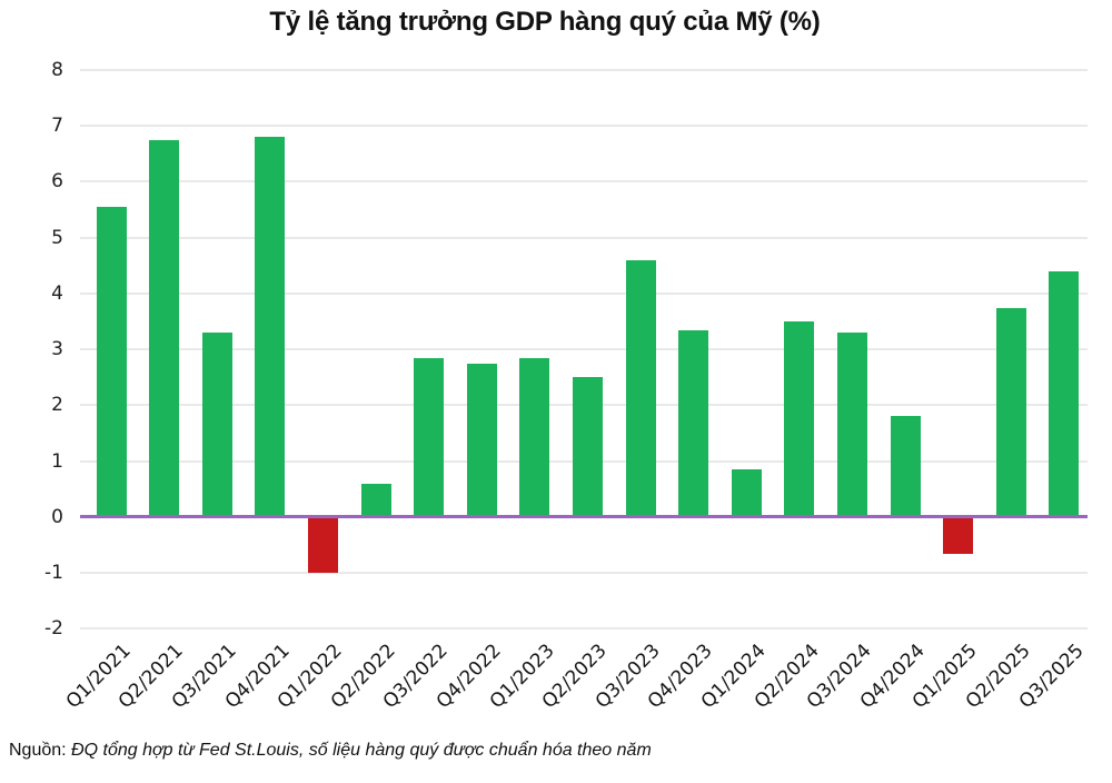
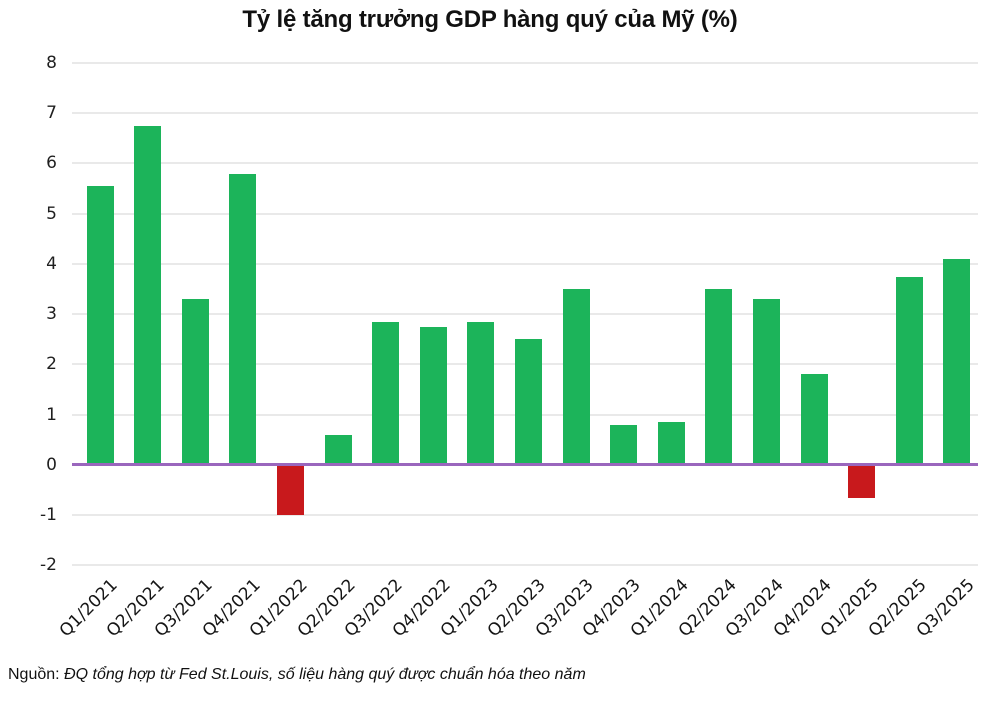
Q4/2021: 6.8 -> 5.8
Q3/2023: 4.6 -> 3.5
Q4/2023: 3.4 -> 0.8
Q3/2025: 4.4 -> 4.1
